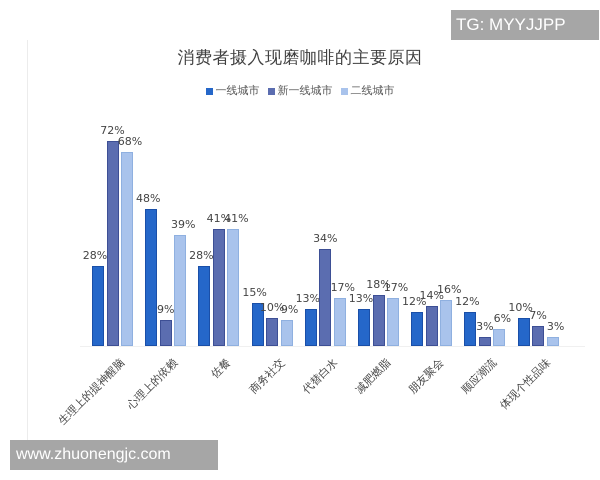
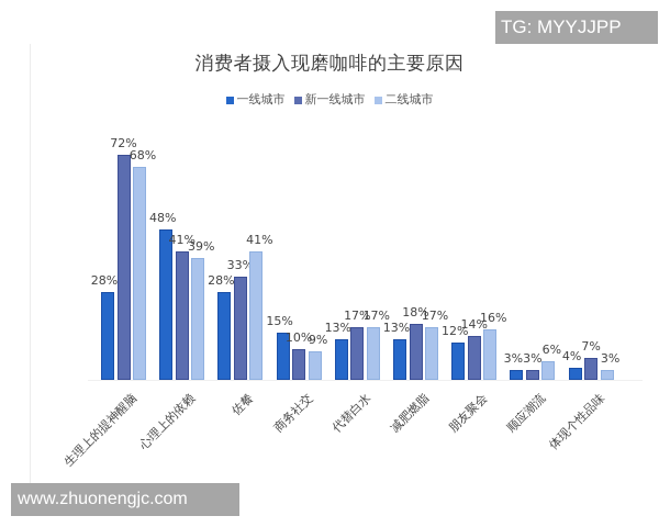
新一线城市/心理上的依赖: 9% -> 41%
新一线城市/佐餐: 41% -> 33%
新一线城市/代替白水: 34% -> 17%
一线城市/顺应潮流: 12% -> 3%
一线城市/体现个性品味: 10% -> 4%
